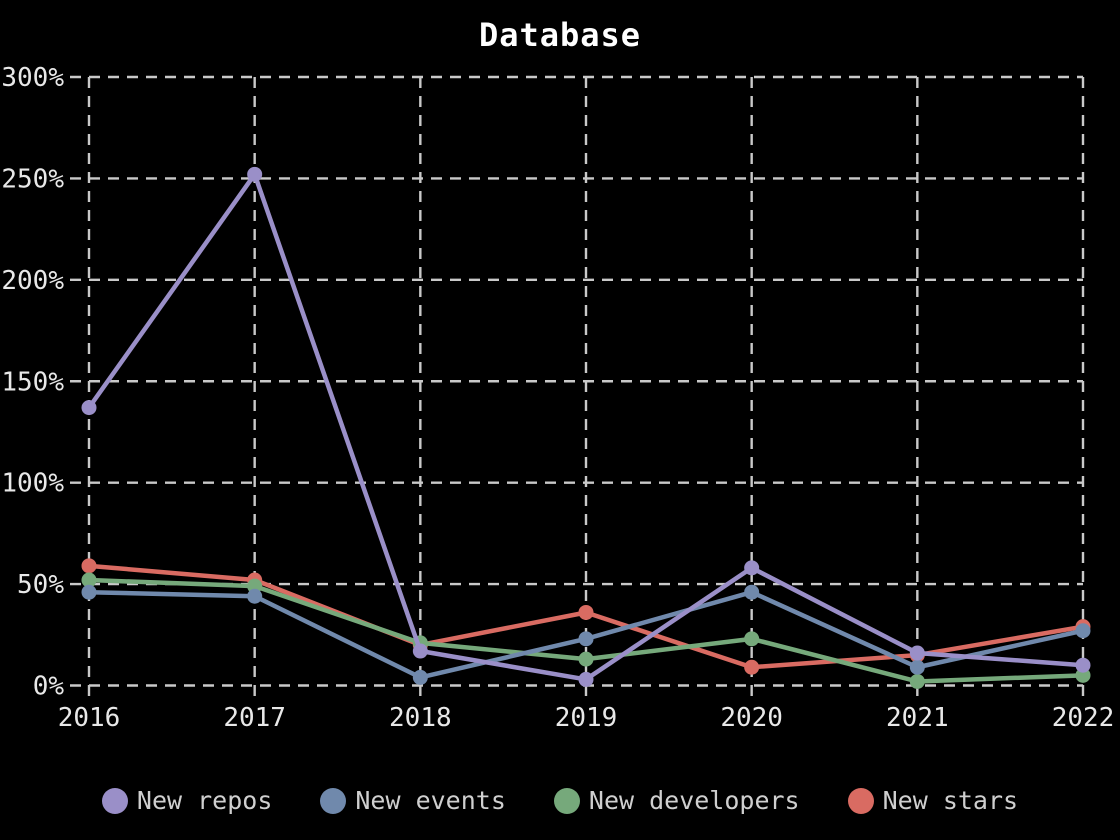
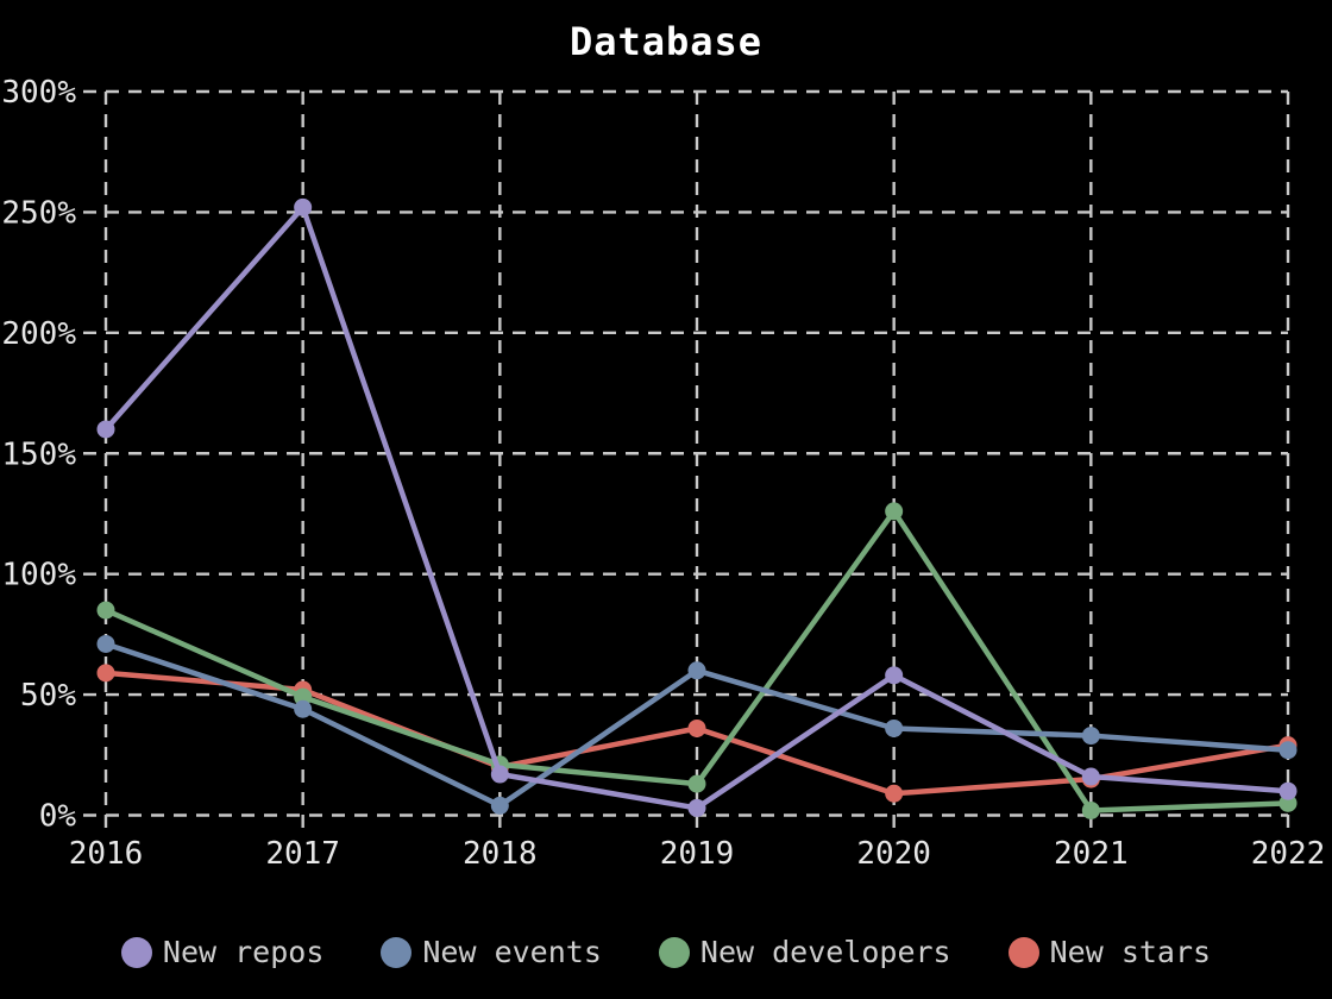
New repos/2016: 137% -> 160%
New events/2016: 46% -> 71%
New developers/2016: 52% -> 85%
New events/2019: 23% -> 60%
New events/2020: 46% -> 36%
New developers/2020: 23% -> 126%
New events/2021: 9% -> 33%
